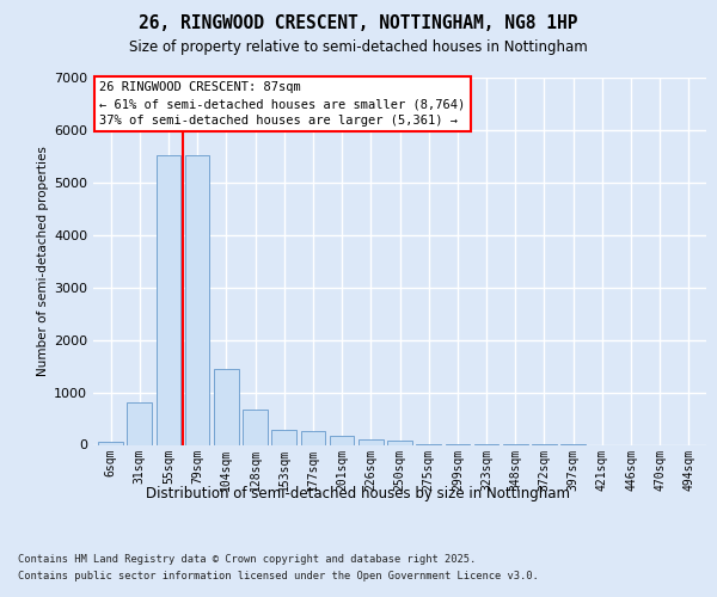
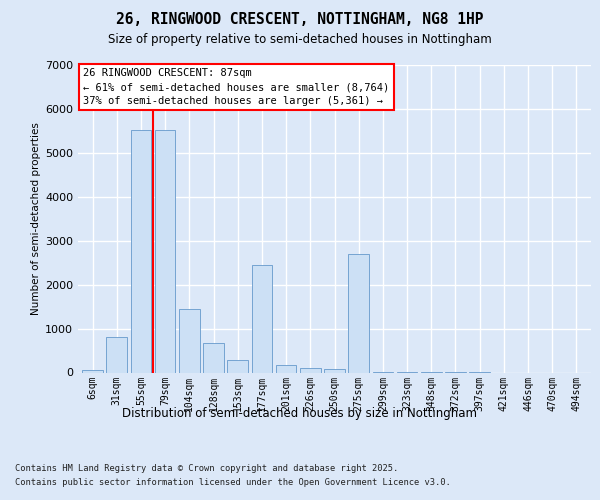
177sqm: 260 -> 2450
275sqm: 20 -> 2700
